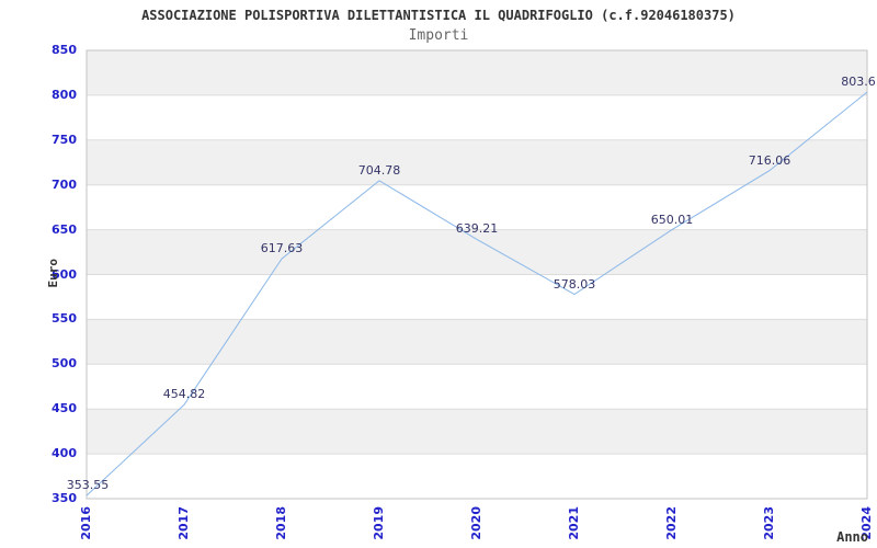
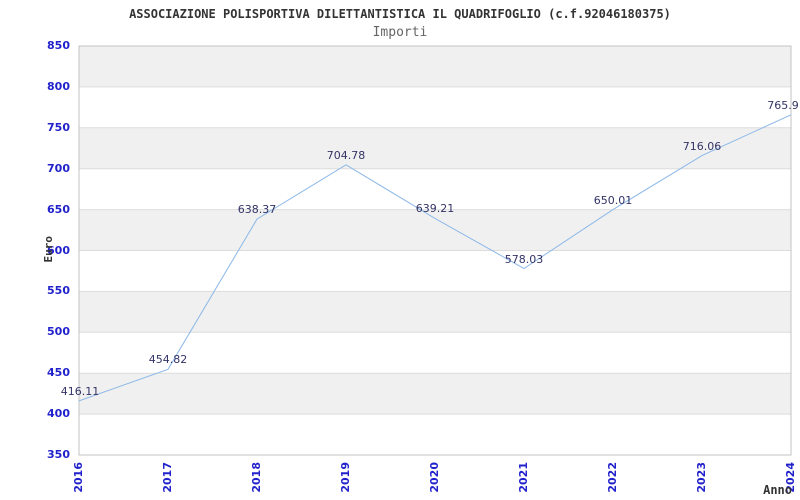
2016: 353.55 -> 416.11
2018: 617.63 -> 638.37
2024: 803.6 -> 765.9
